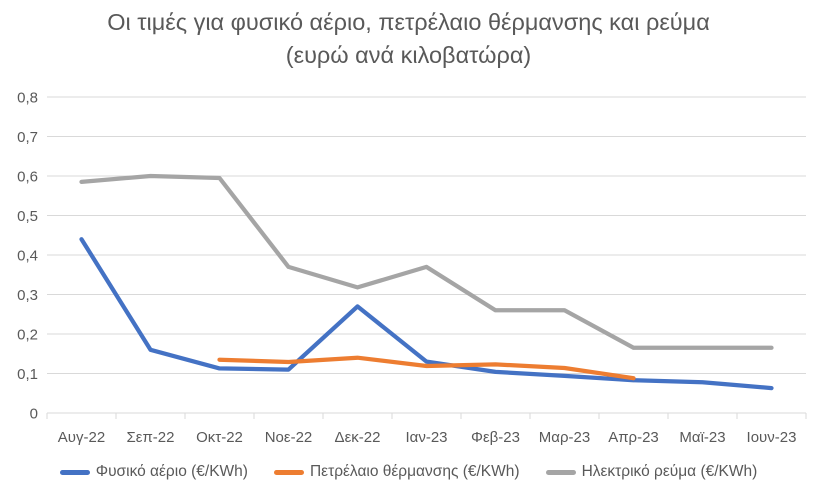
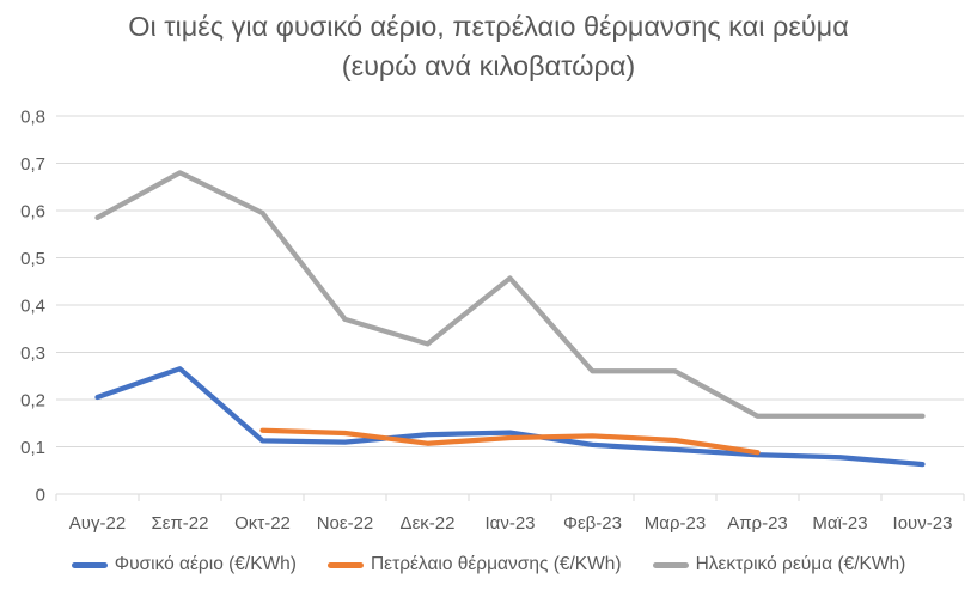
Φυσικό αέριο (€/KWh)/Αυγ-22: 0,44 -> 0,20
Φυσικό αέριο (€/KWh)/Σεπ-22: 0,16 -> 0,27
Ηλεκτρικό ρεύμα (€/KWh)/Σεπ-22: 0,60 -> 0,68
Φυσικό αέριο (€/KWh)/Δεκ-22: 0,27 -> 0,13
Πετρέλαιο θέρμανσης (€/KWh)/Δεκ-22: 0,14 -> 0,11
Ηλεκτρικό ρεύμα (€/KWh)/Ιαν-23: 0,37 -> 0,46
